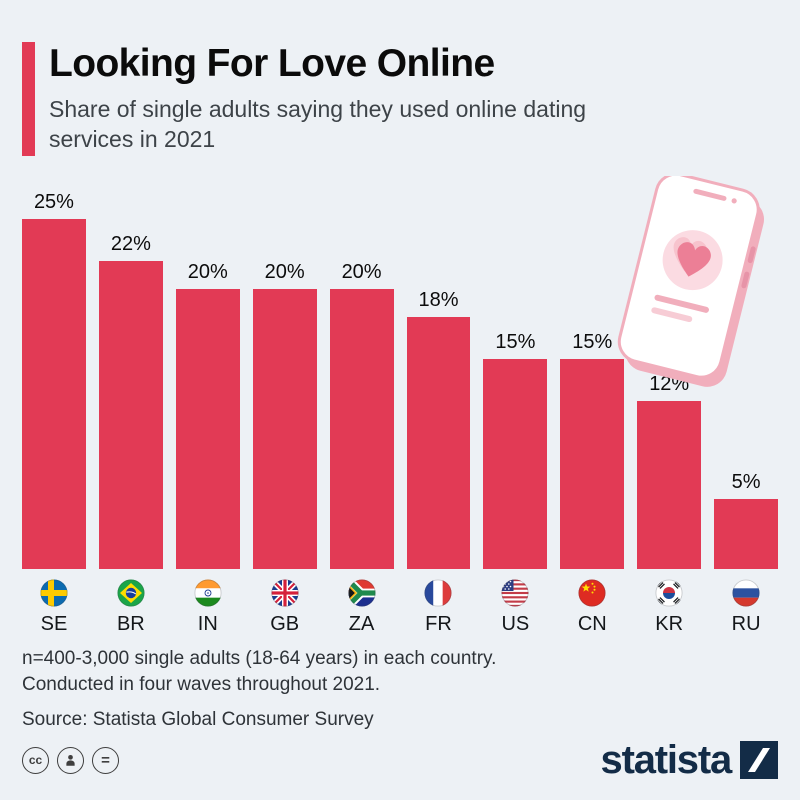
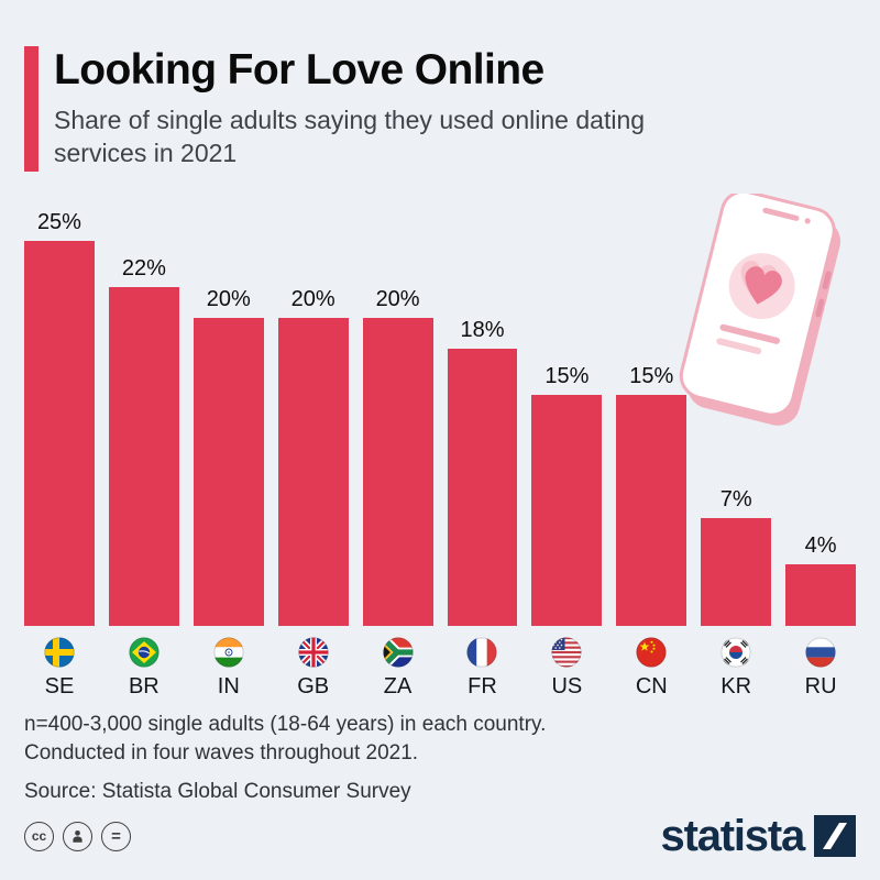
KR: 12% -> 7%
RU: 5% -> 4%
